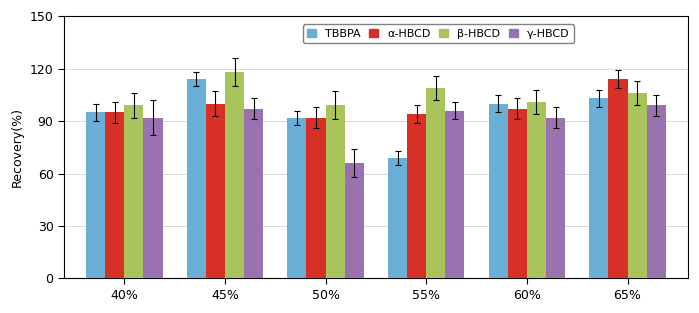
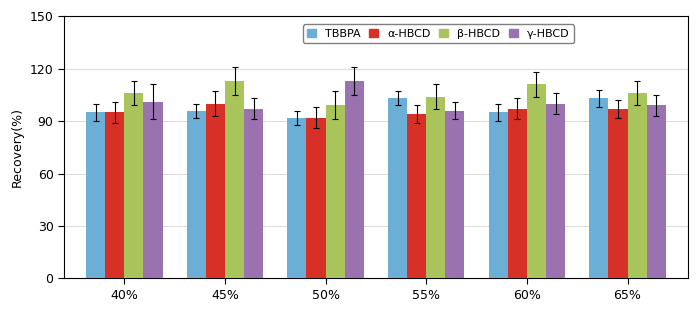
β-HBCD/40%: 99 -> 106
γ-HBCD/40%: 92 -> 101
TBBPA/45%: 114 -> 96
β-HBCD/45%: 118 -> 113
γ-HBCD/50%: 66 -> 113
TBBPA/55%: 69 -> 103
β-HBCD/55%: 109 -> 104
TBBPA/60%: 100 -> 95
β-HBCD/60%: 101 -> 111
γ-HBCD/60%: 92 -> 100
α-HBCD/65%: 114 -> 97
